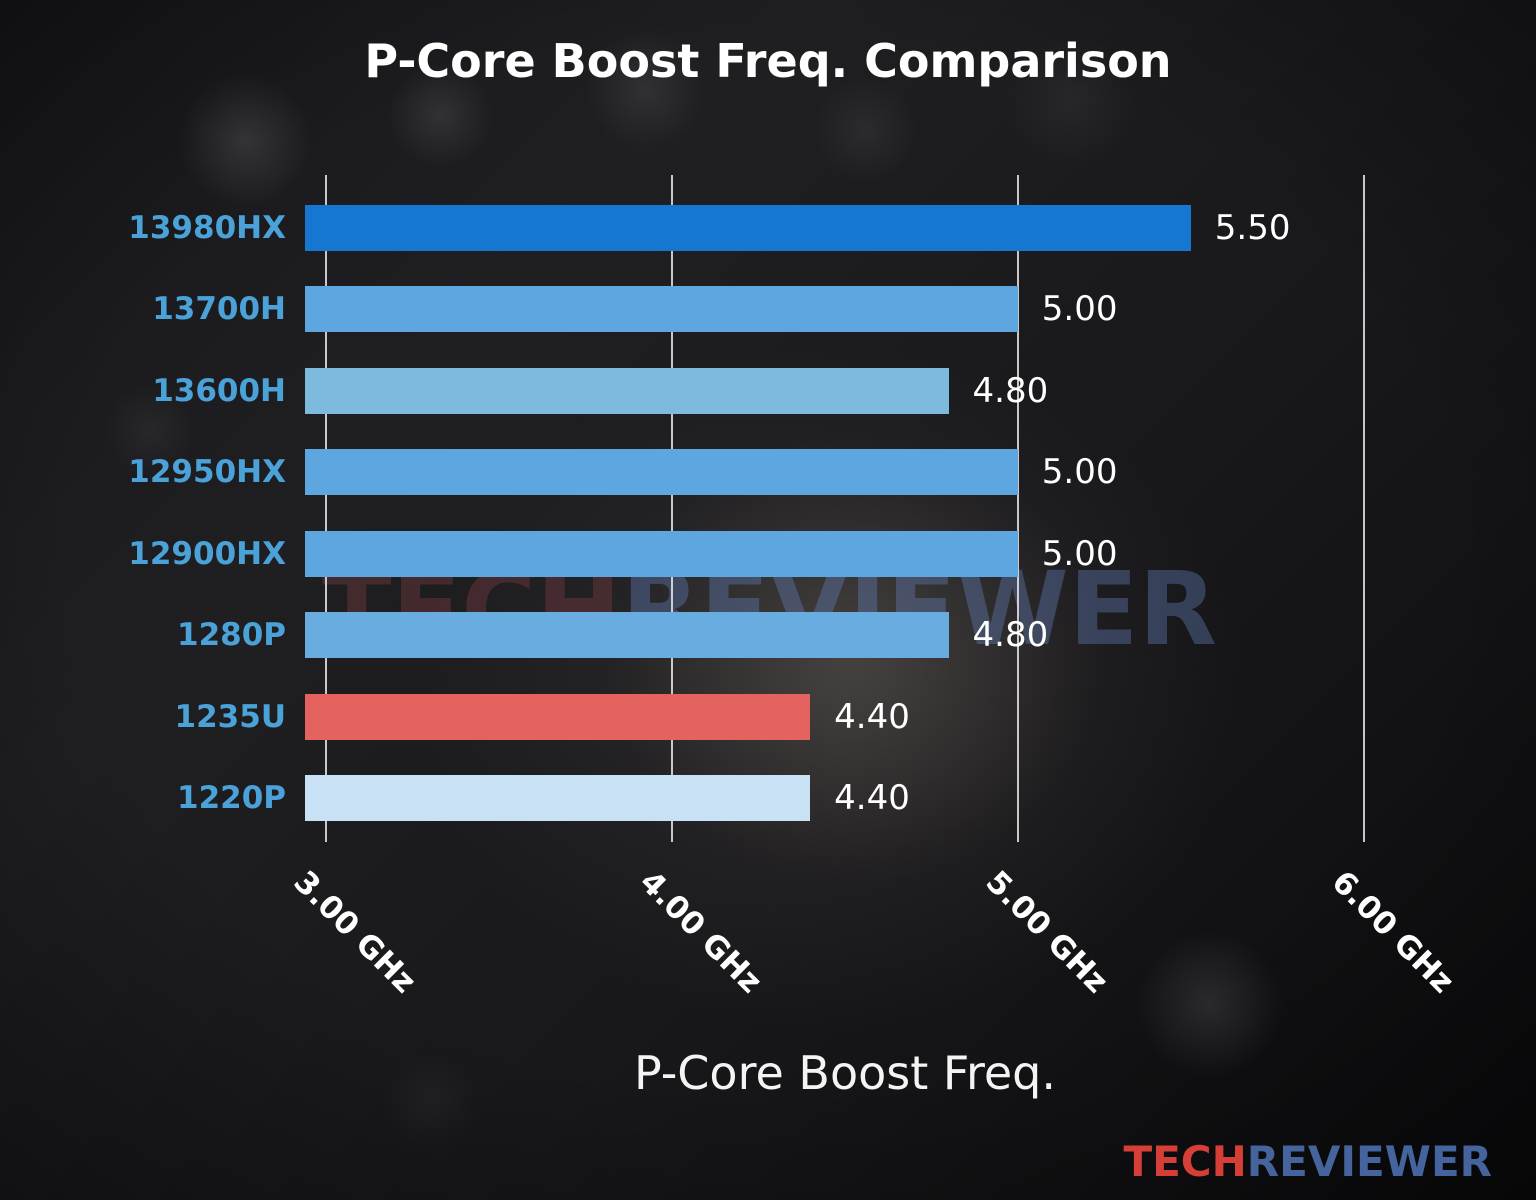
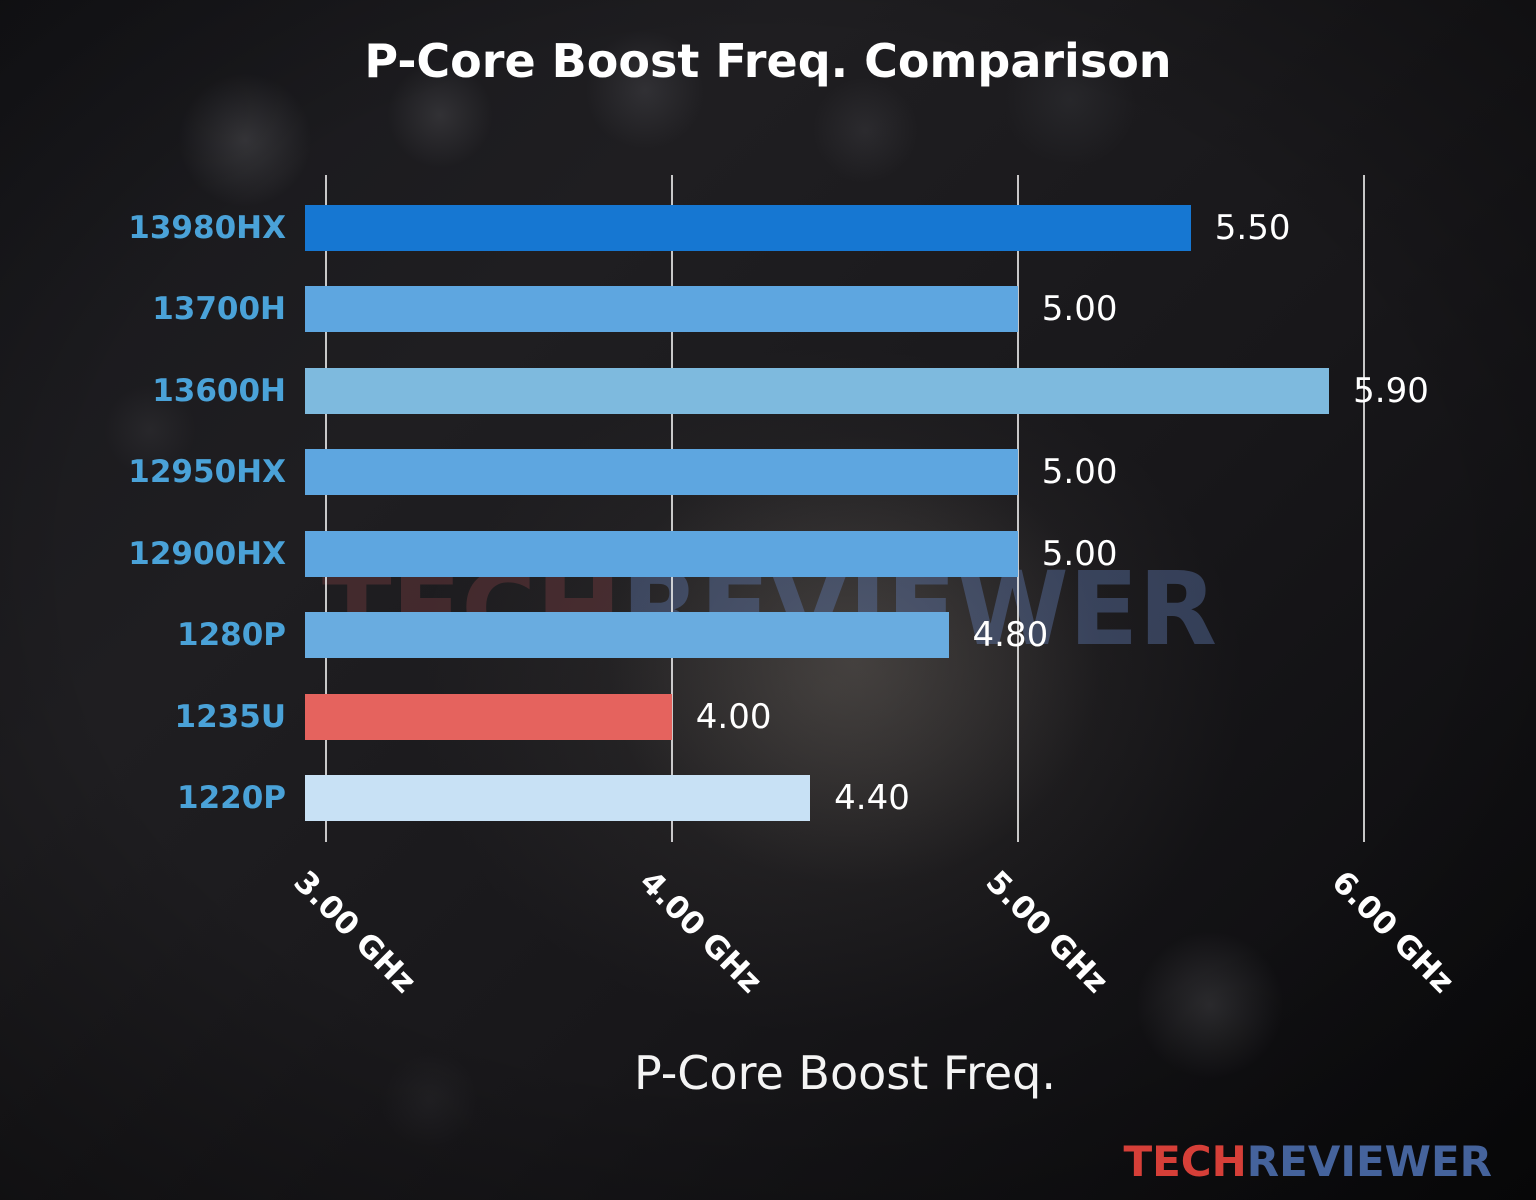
13600H: 4.80 -> 5.90
1235U: 4.40 -> 4.00
